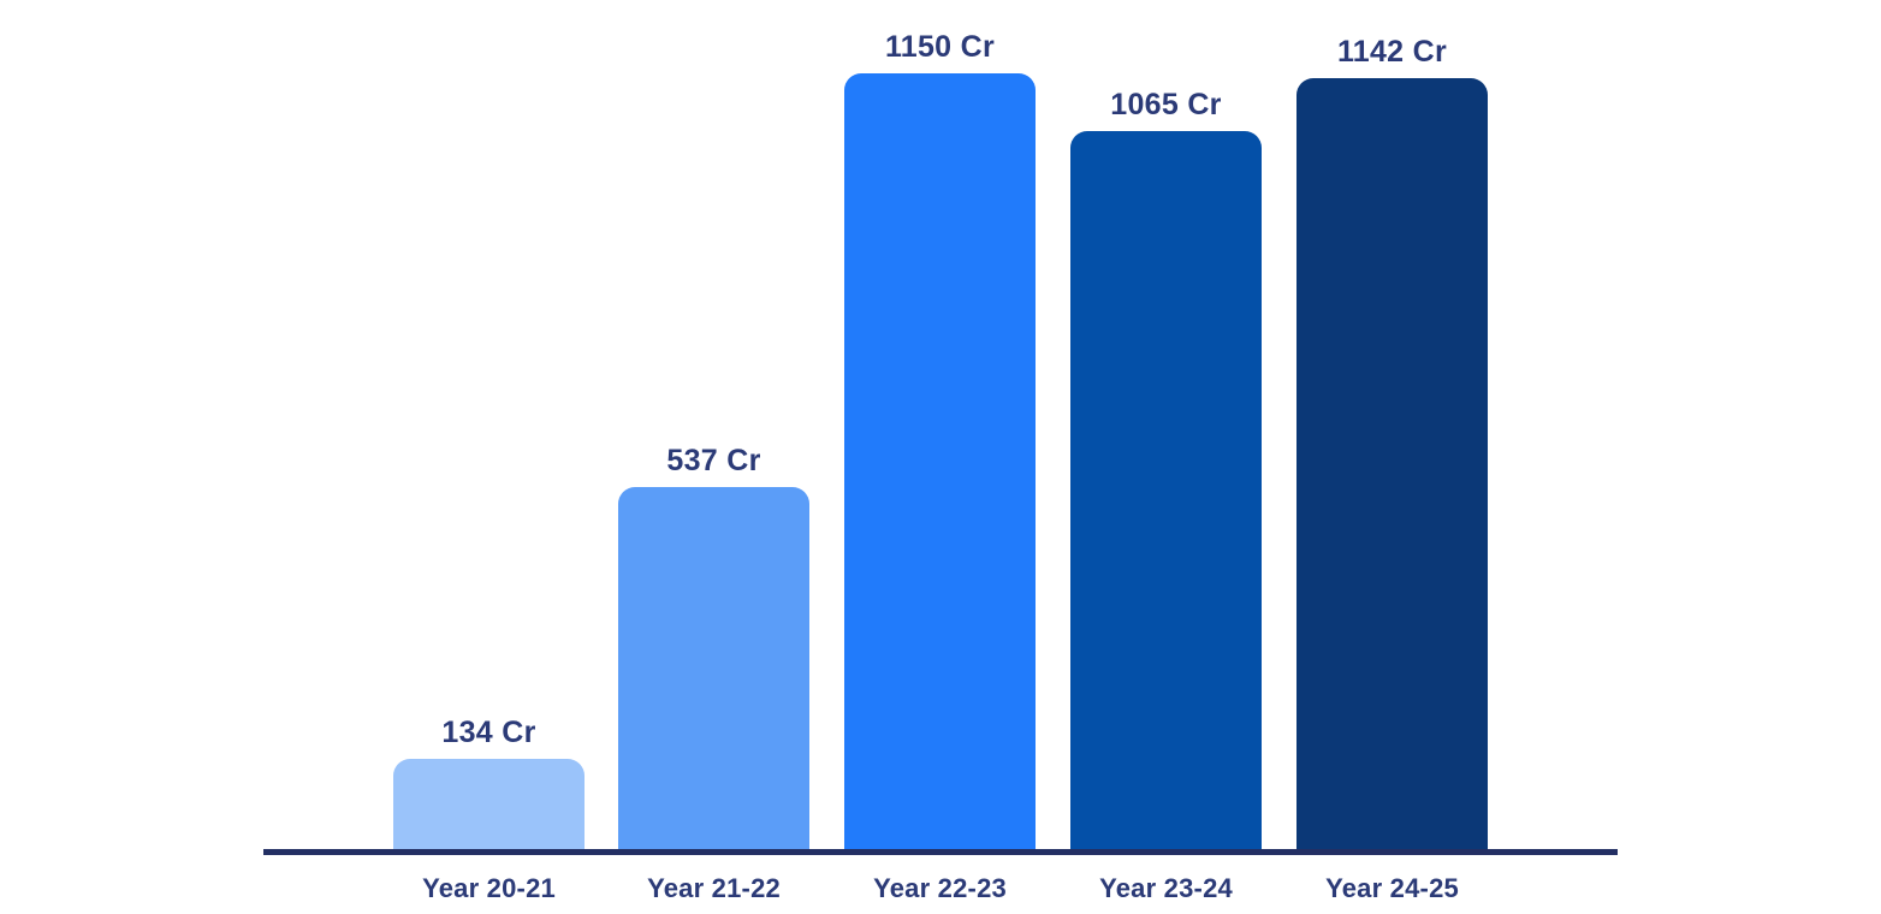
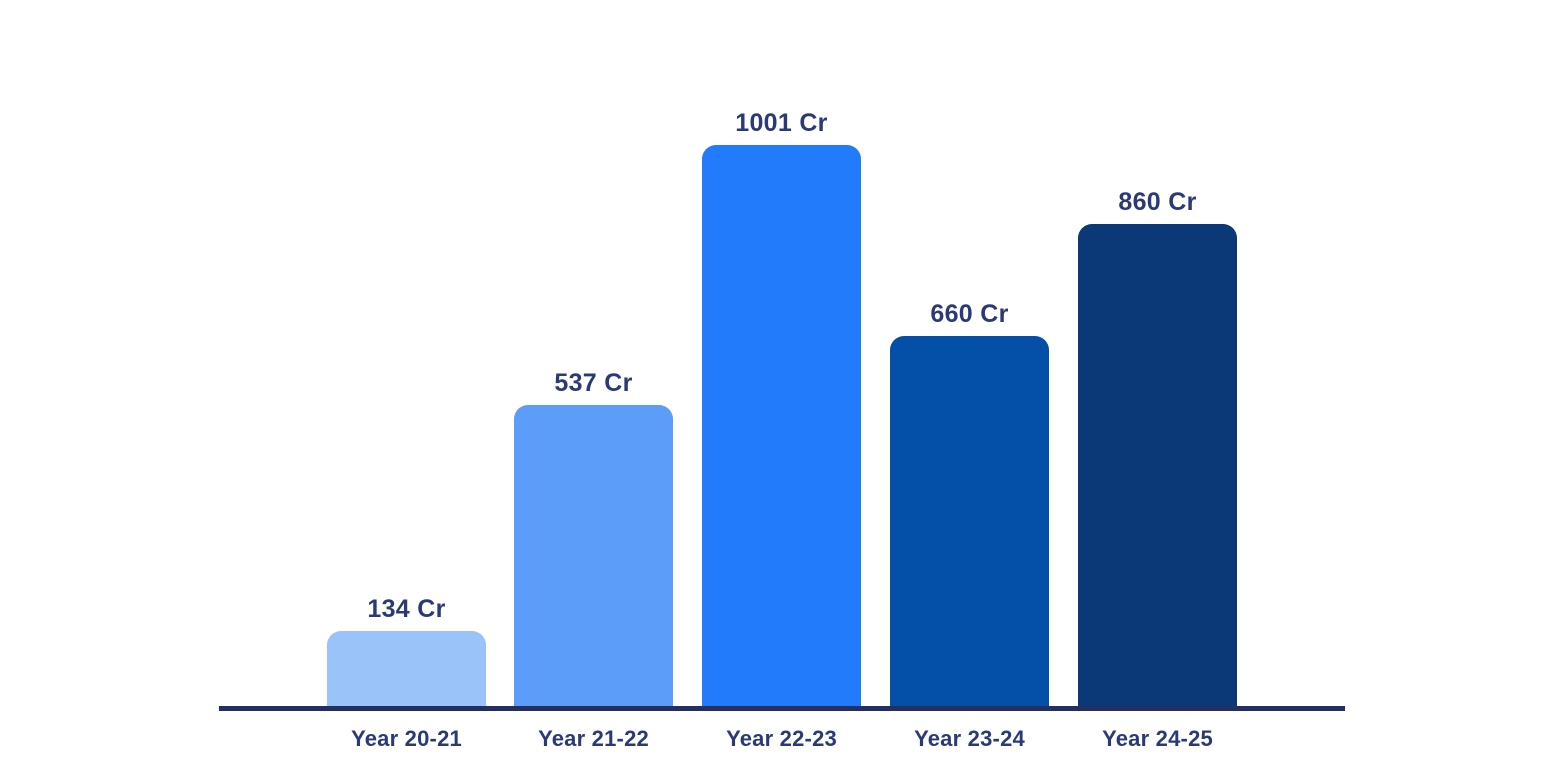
Year 22-23: 1150 -> 1001
Year 23-24: 1065 -> 660
Year 24-25: 1142 -> 860
